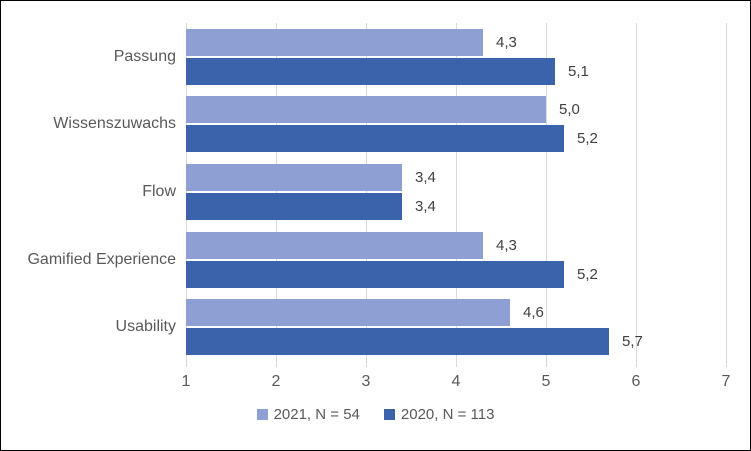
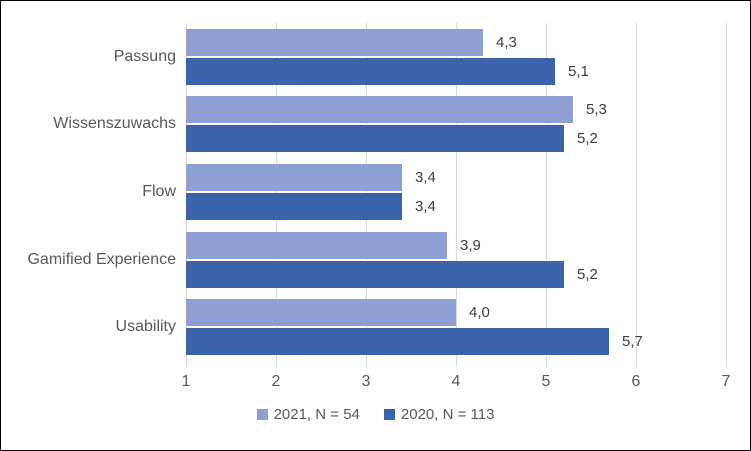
2021, N = 54/Wissenszuwachs: 5,0 -> 5,3
2021, N = 54/Gamified Experience: 4,3 -> 3,9
2021, N = 54/Usability: 4,6 -> 4,0
